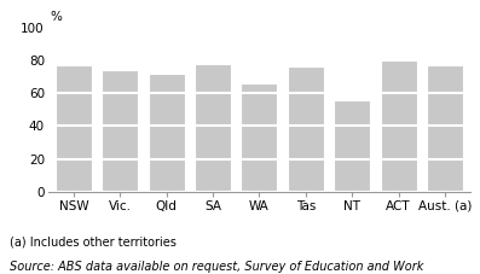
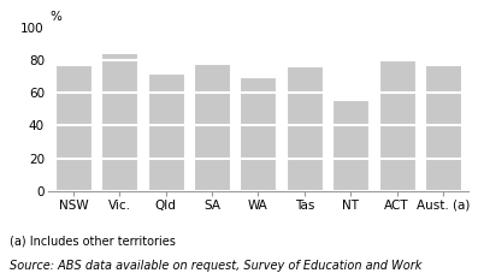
Vic.: 74 -> 84
WA: 66 -> 70
